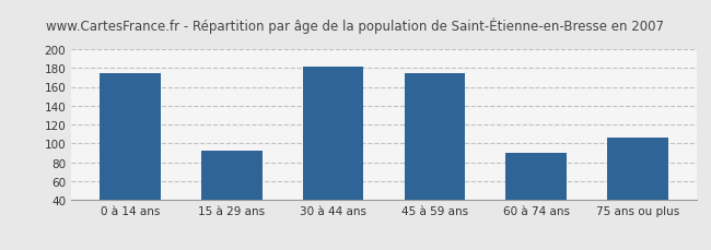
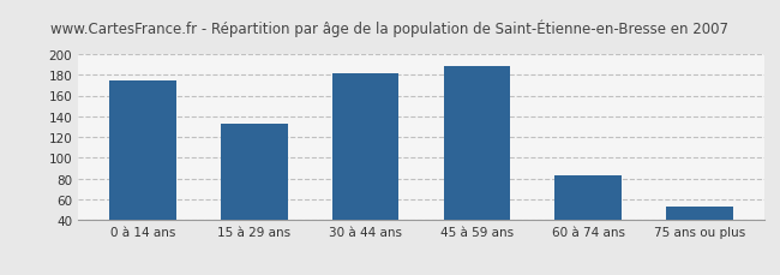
15 à 29 ans: 92 -> 133
45 à 59 ans: 174 -> 188
60 à 74 ans: 90 -> 83
75 ans ou plus: 106 -> 53
